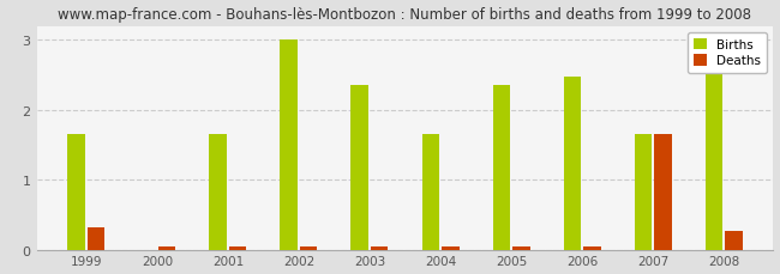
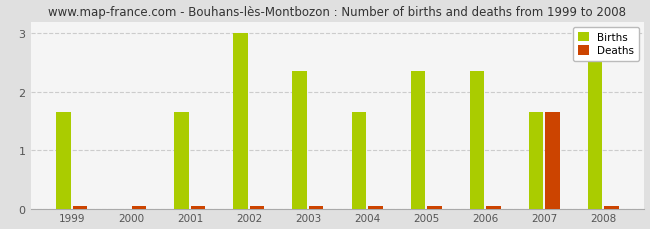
Deaths/1999: 0.32 -> 0.05
Births/2006: 2.48 -> 2.35
Deaths/2008: 0.26 -> 0.05
